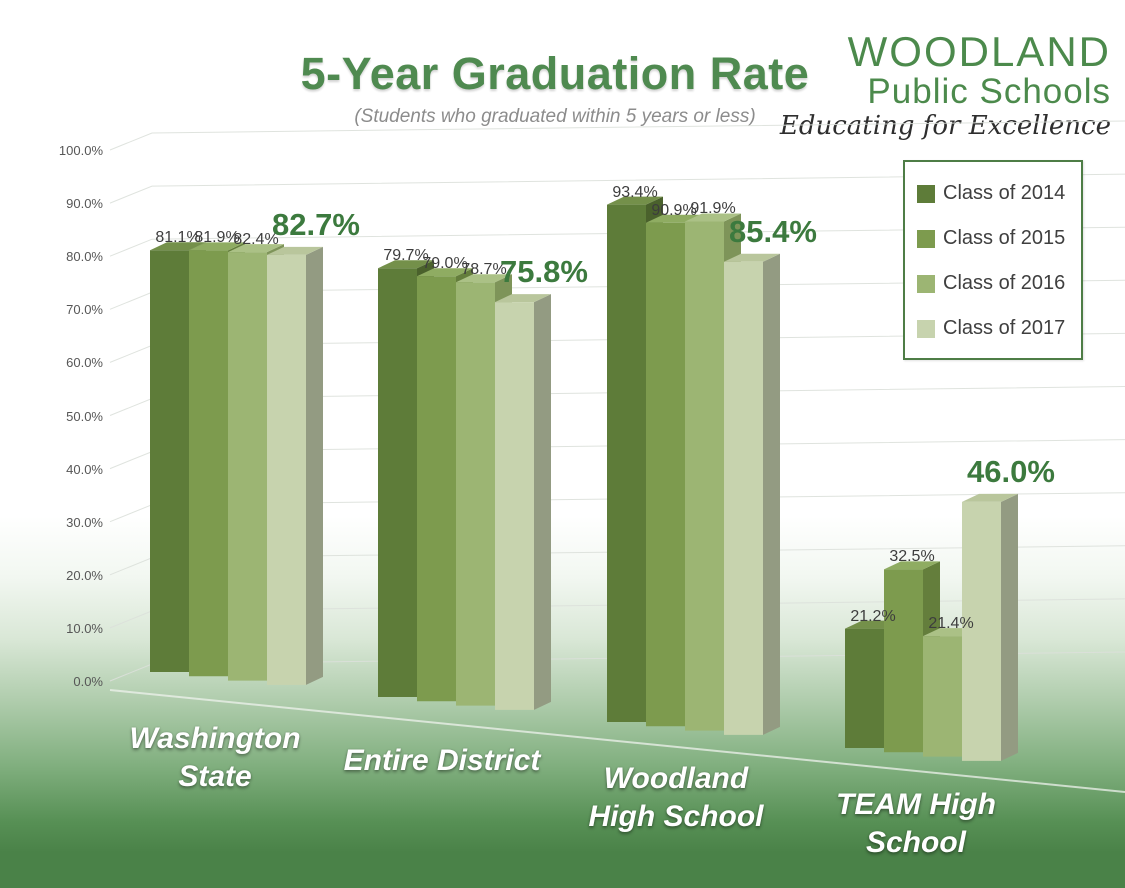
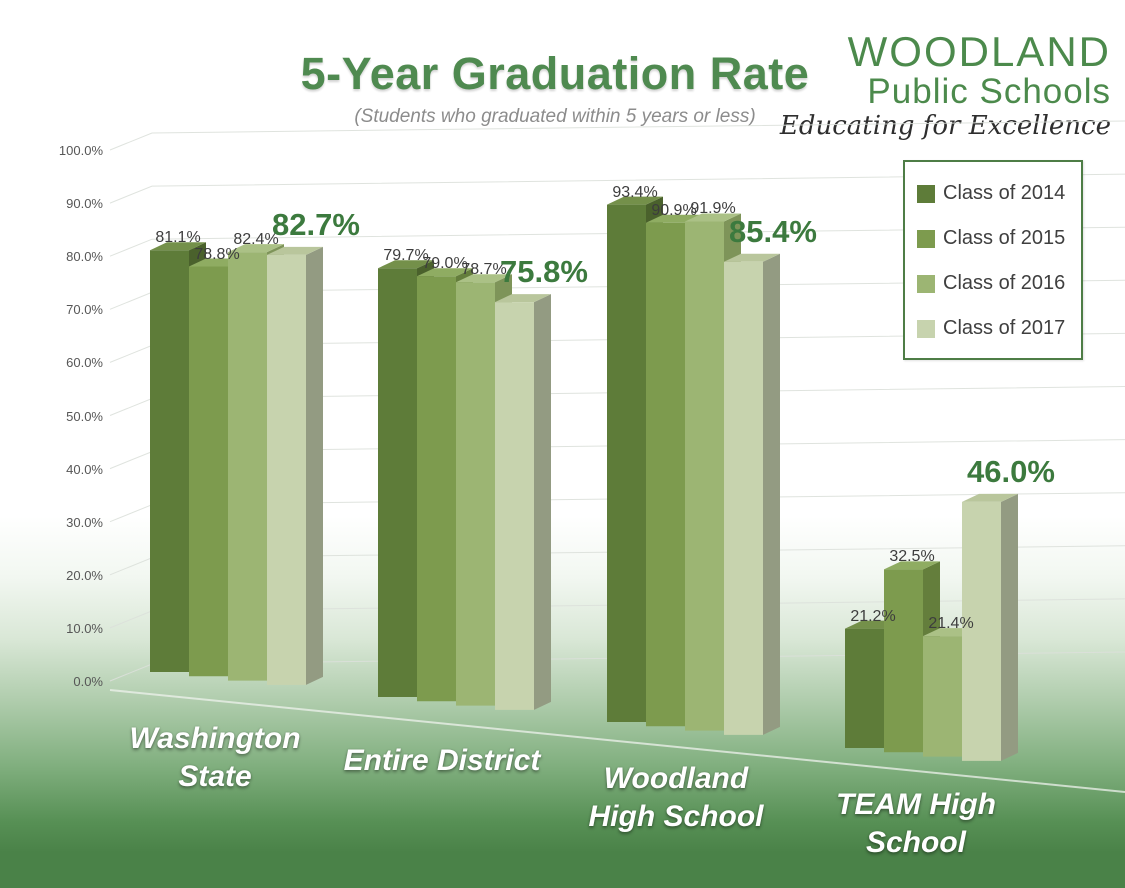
Class of 2015/Washington State: 81.9% -> 78.8%
